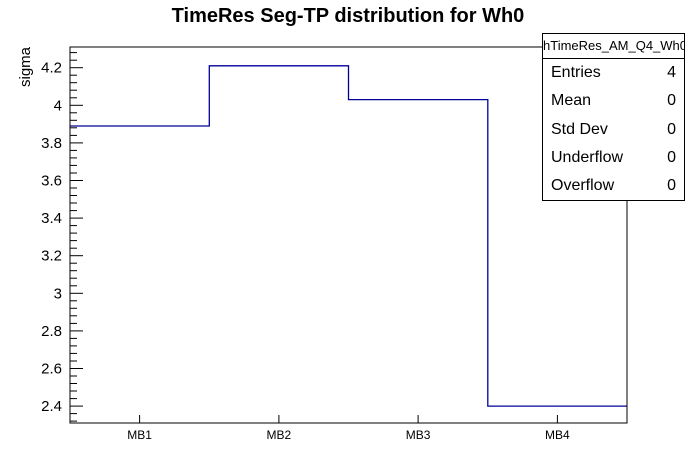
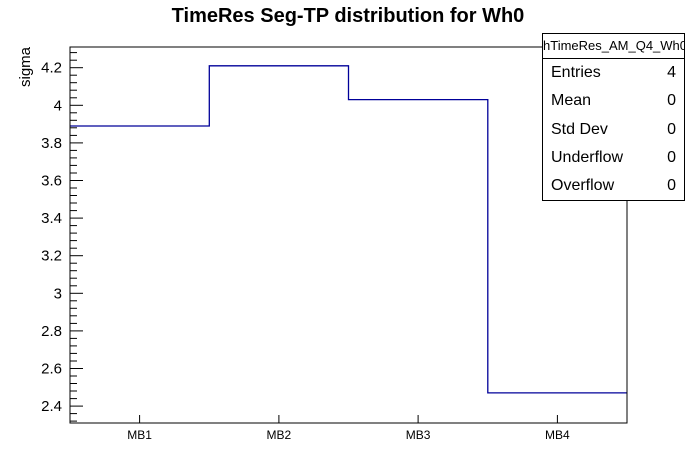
MB4: 2.40 -> 2.47
